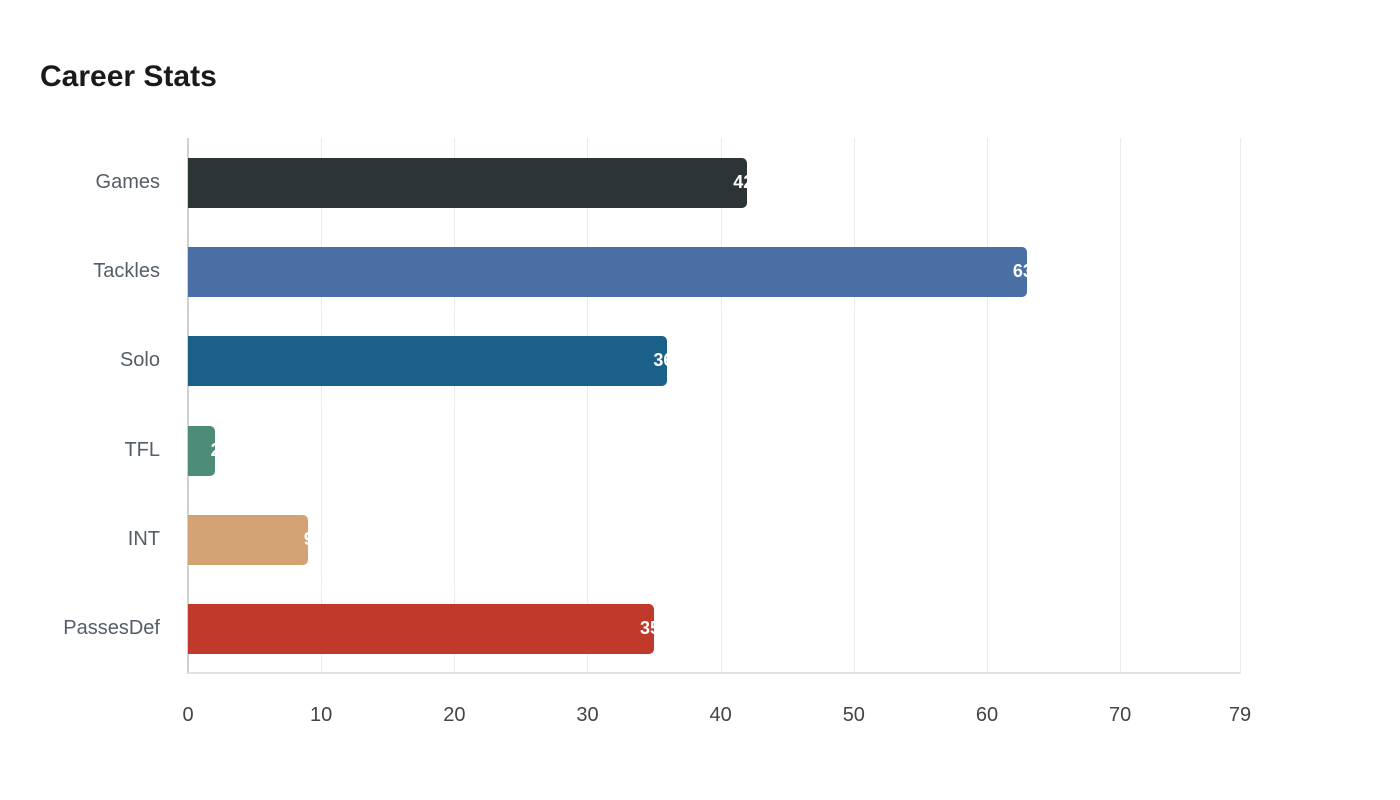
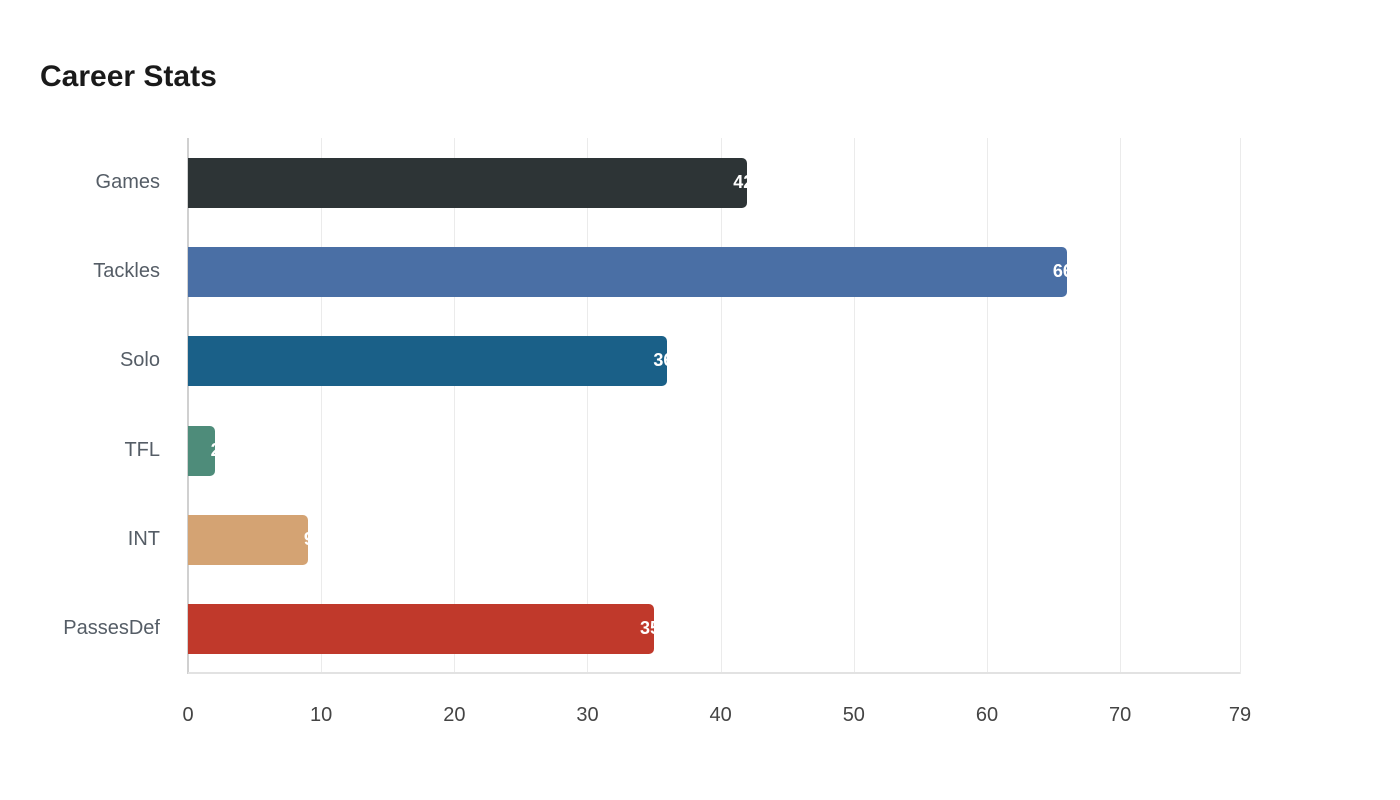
Tackles: 63 -> 66
